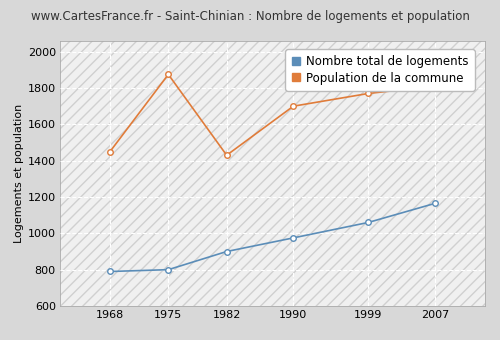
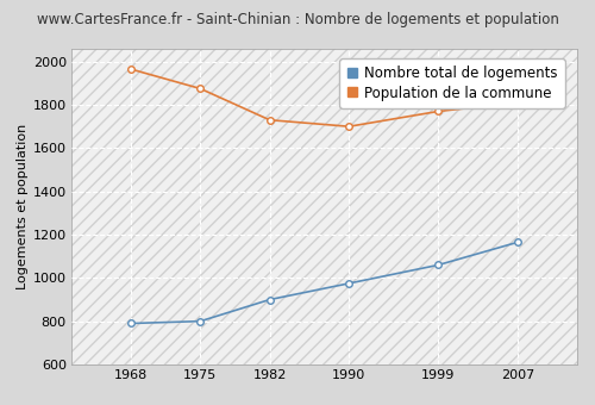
Population de la commune/1968: 1450 -> 1960
Population de la commune/1982: 1430 -> 1730
